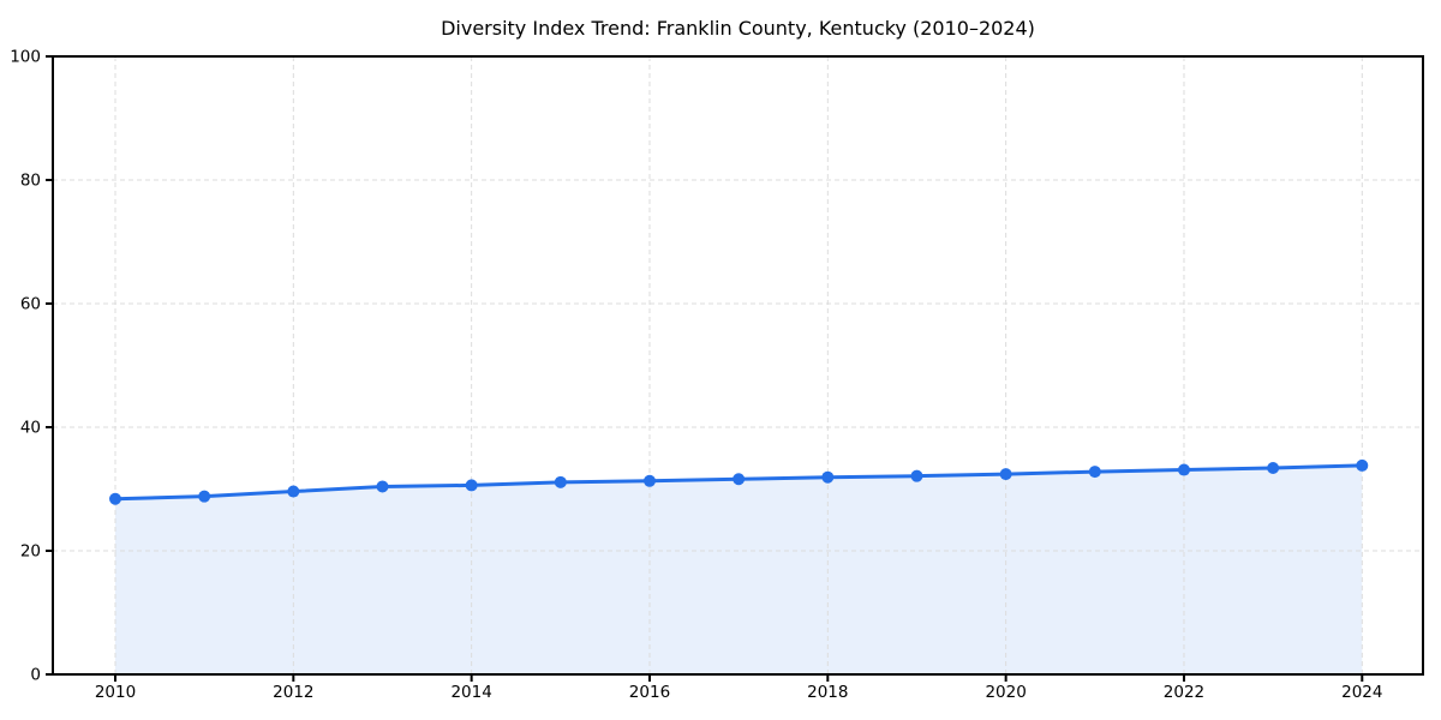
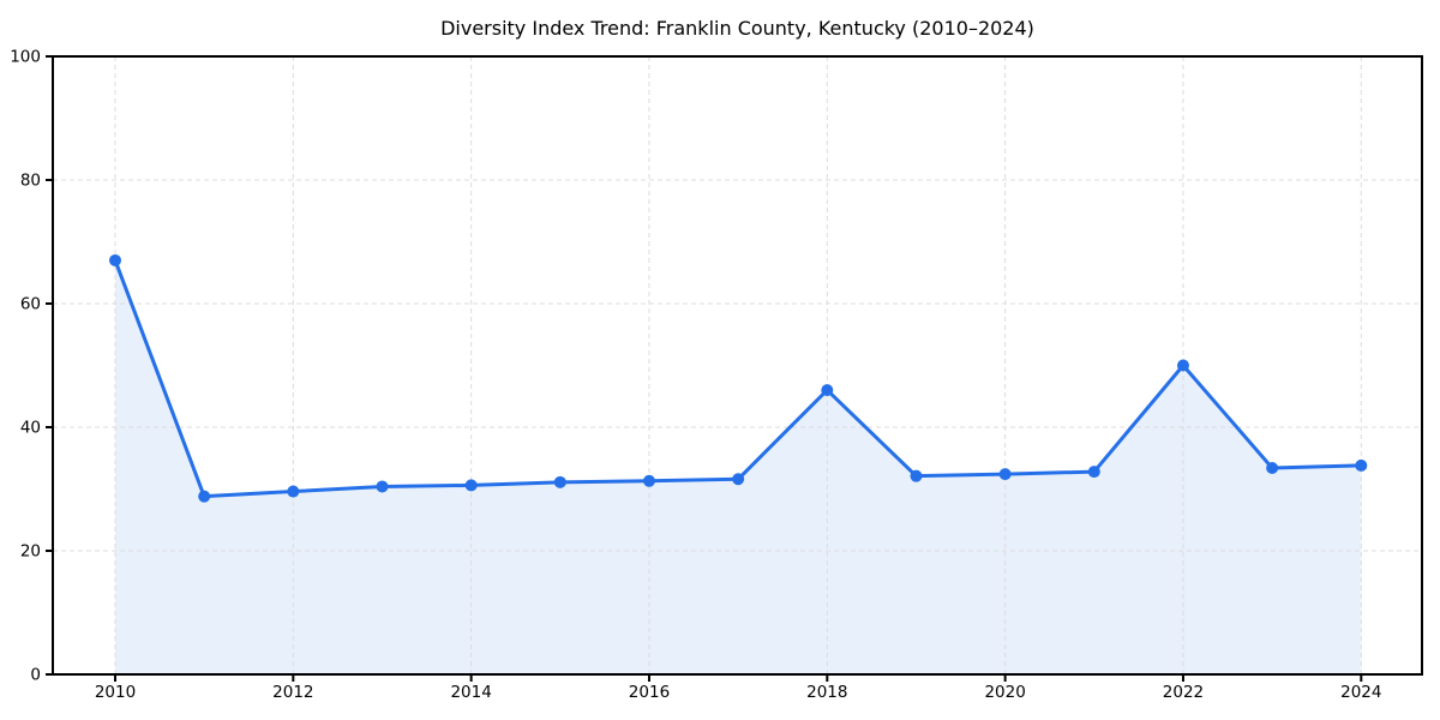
2010: 28 -> 67
2018: 32 -> 46
2022: 33 -> 50
